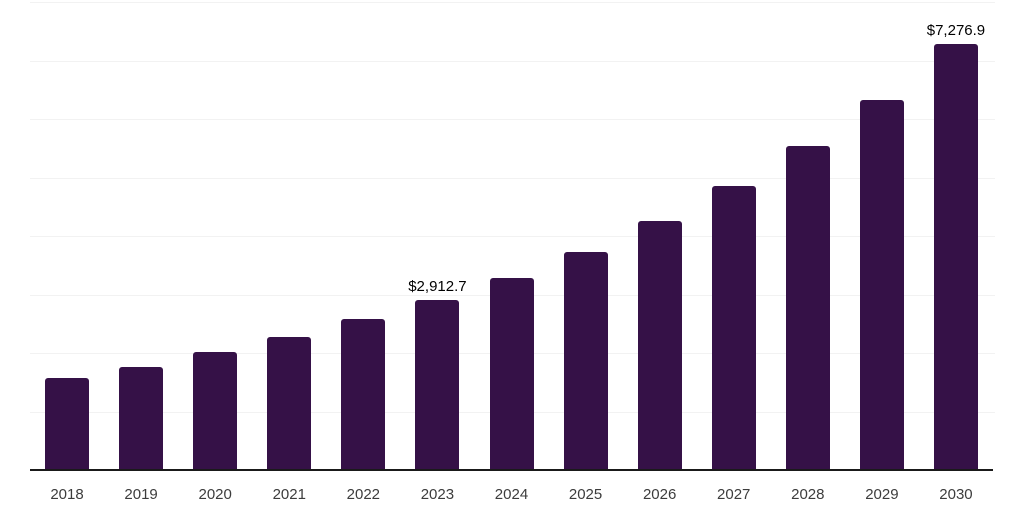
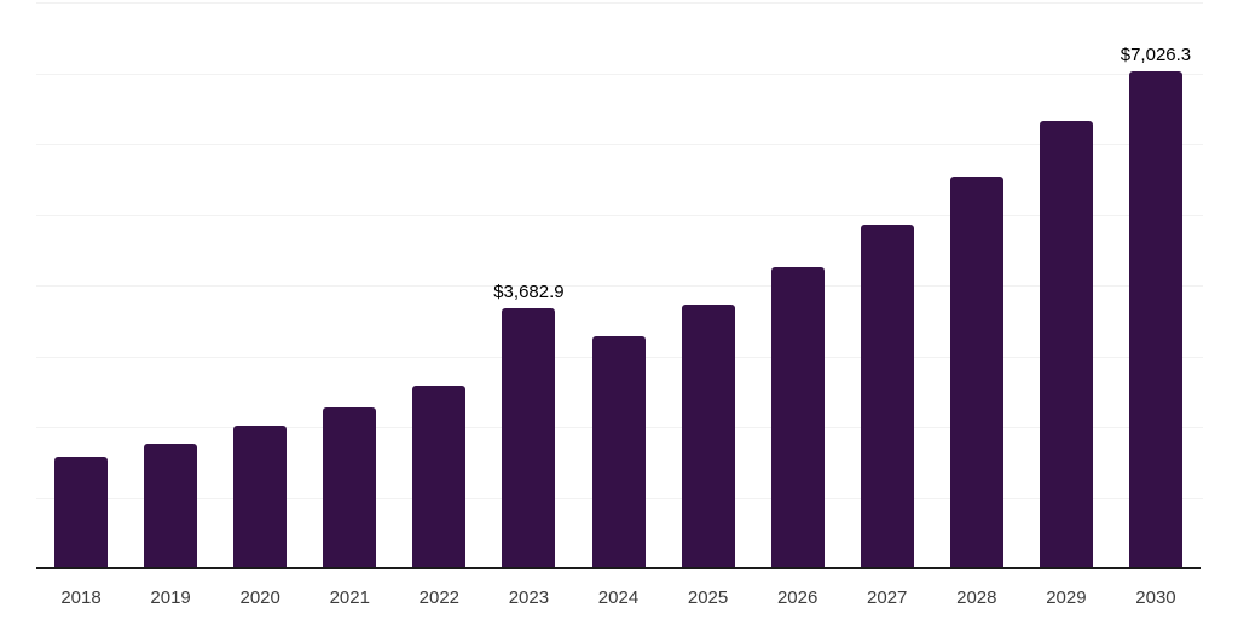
2023: $2,912.7 -> $3,682.9
2030: $7,276.9 -> $7,026.3
